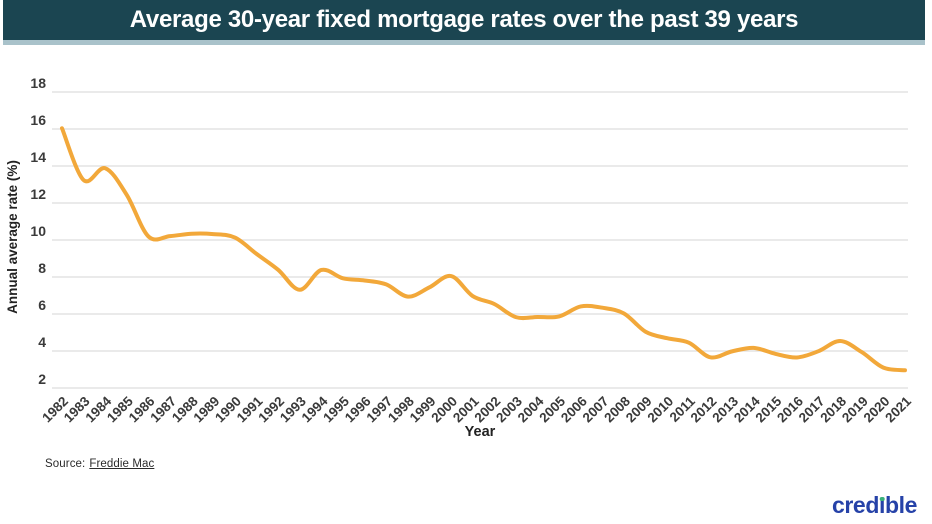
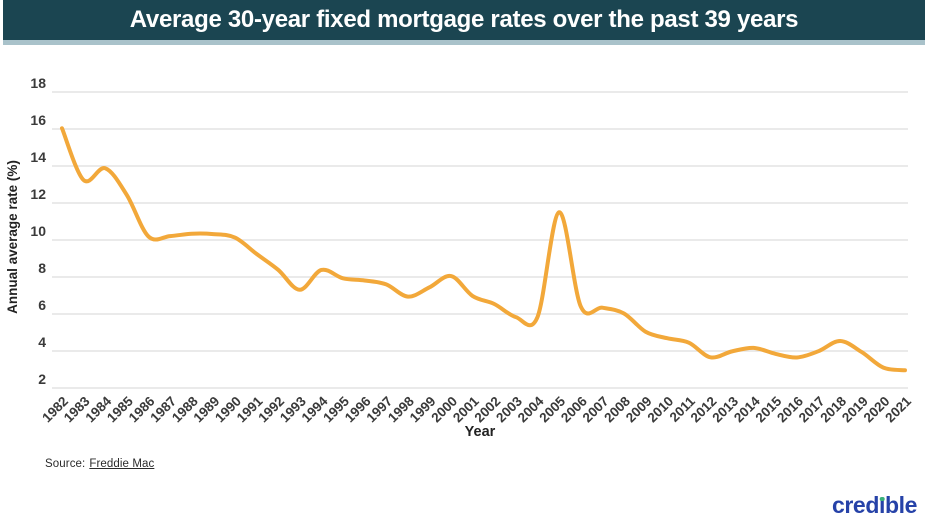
2005: 5.9 -> 11.5
